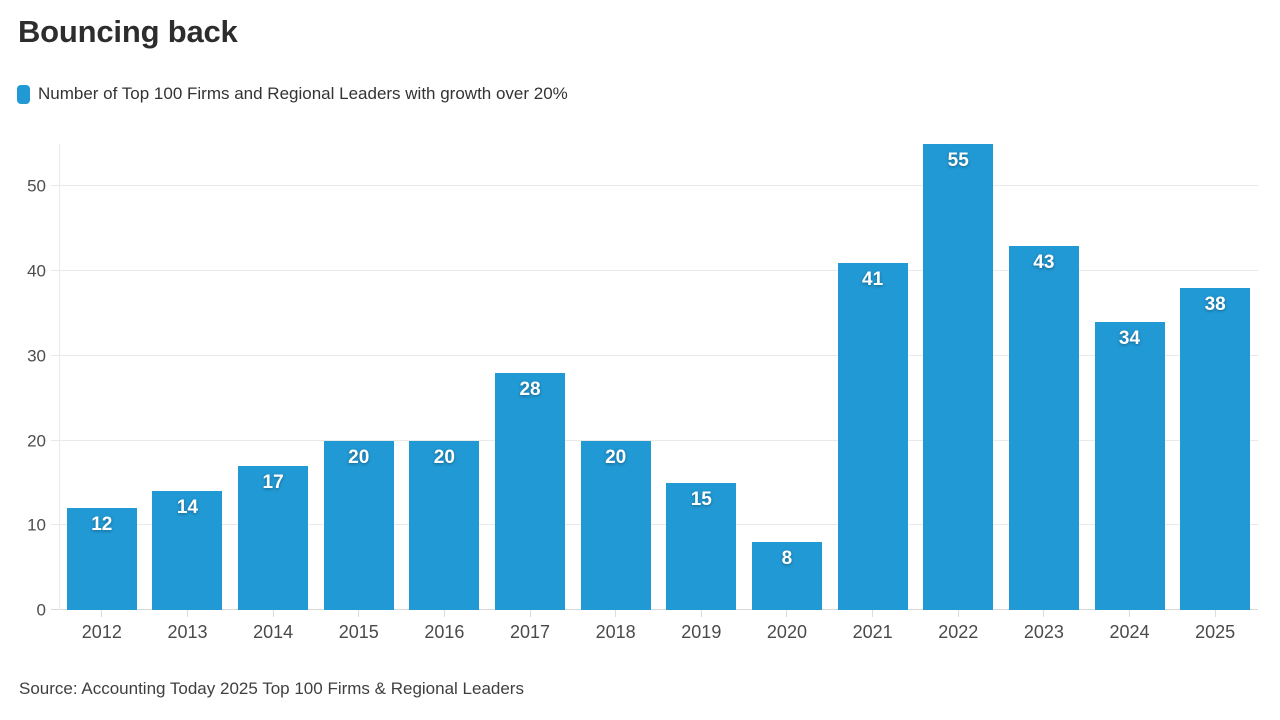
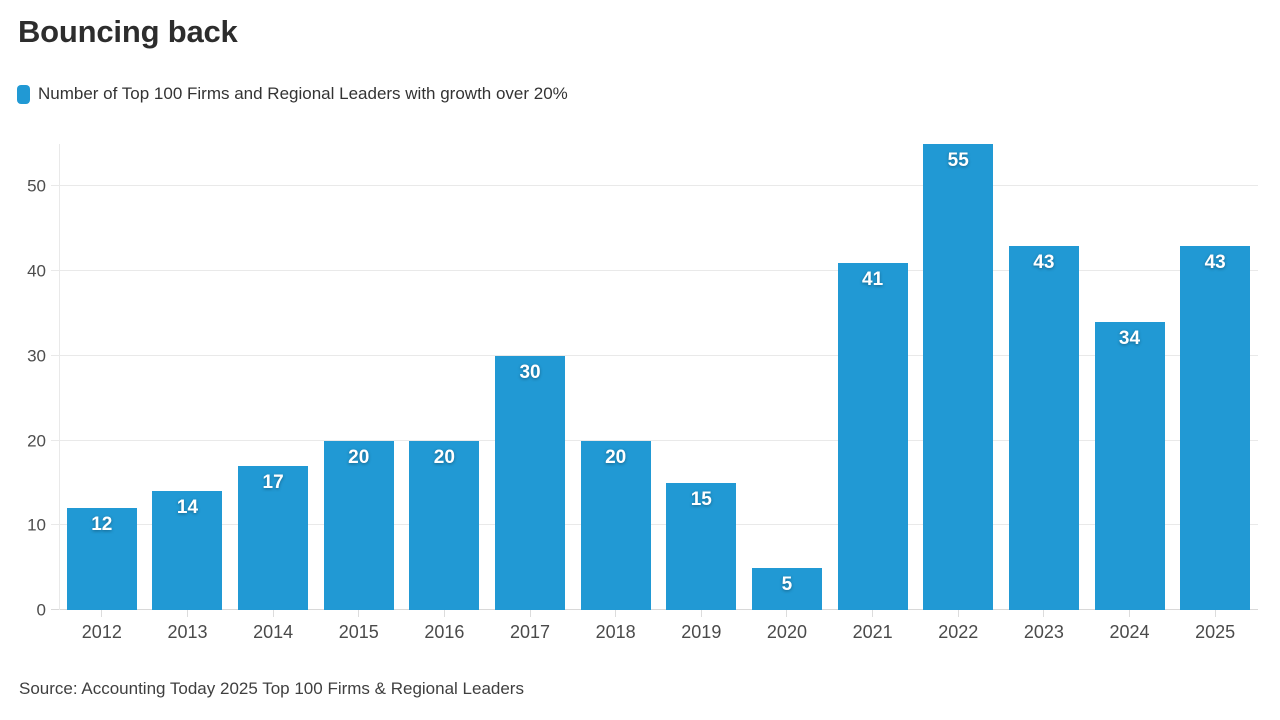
2017: 28 -> 30
2020: 8 -> 5
2025: 38 -> 43
